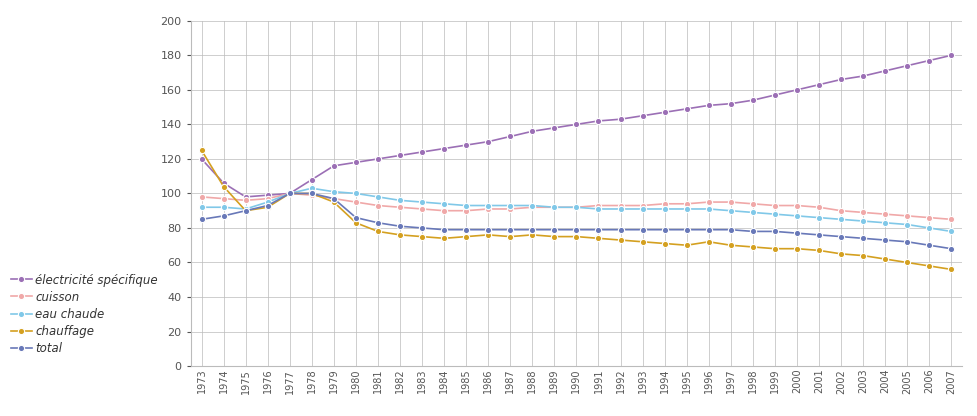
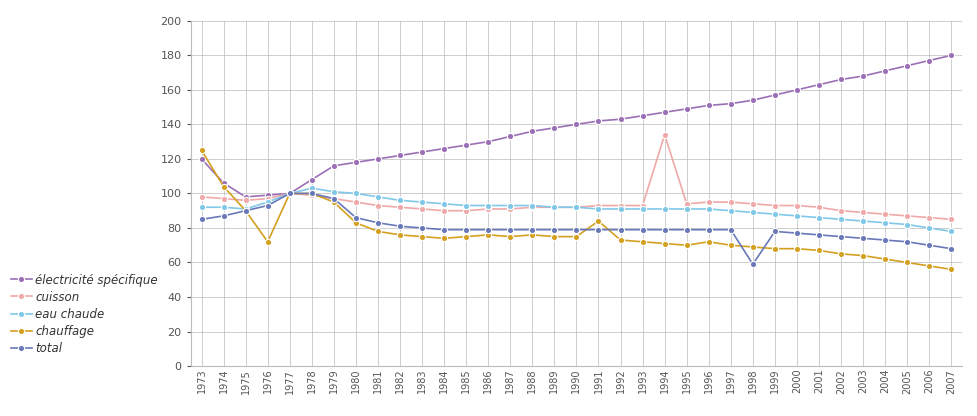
chauffage/1976: 92 -> 72
chauffage/1991: 74 -> 84
cuisson/1994: 94 -> 134
total/1998: 78 -> 59
